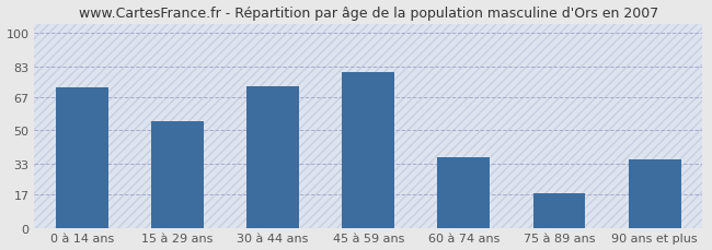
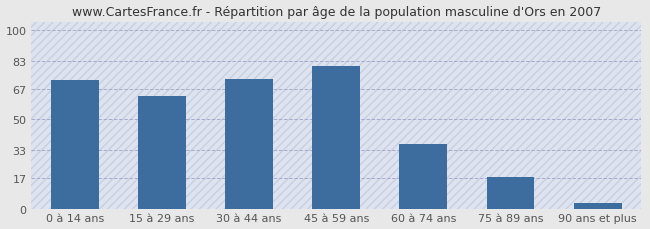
15 à 29 ans: 55 -> 63
90 ans et plus: 35 -> 3
